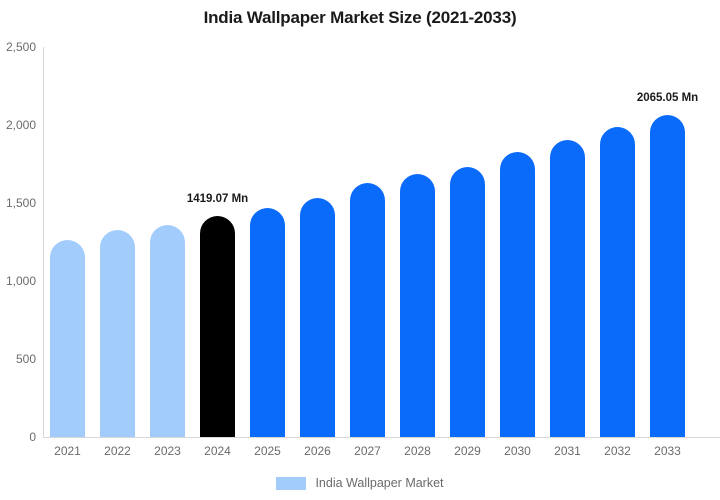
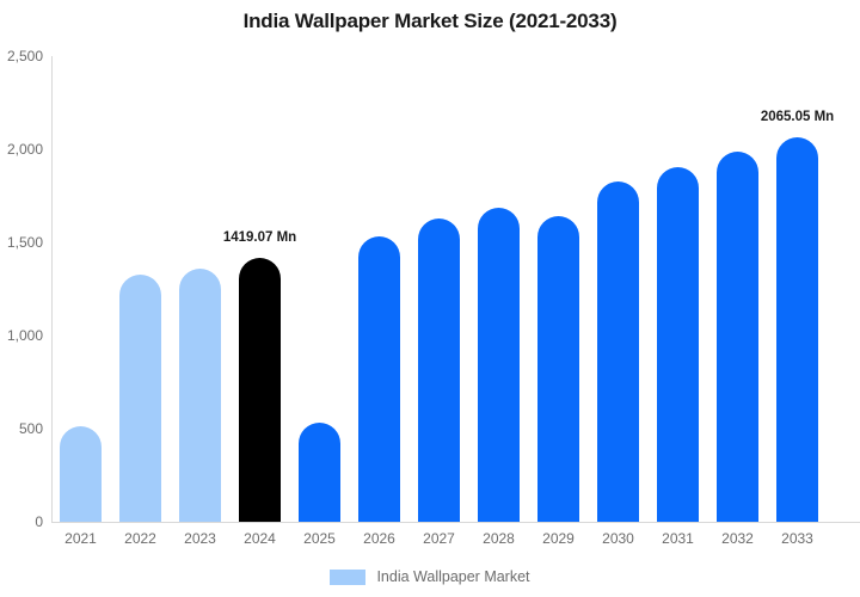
2021: 1260 -> 510
2025: 1470 -> 530
2029: 1730 -> 1640
